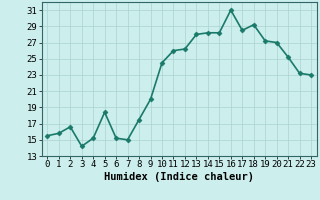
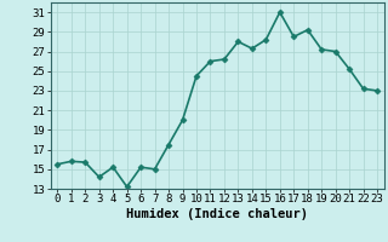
2: 16.6 -> 15.7
5: 18.4 -> 13.2
14: 28.2 -> 27.3
